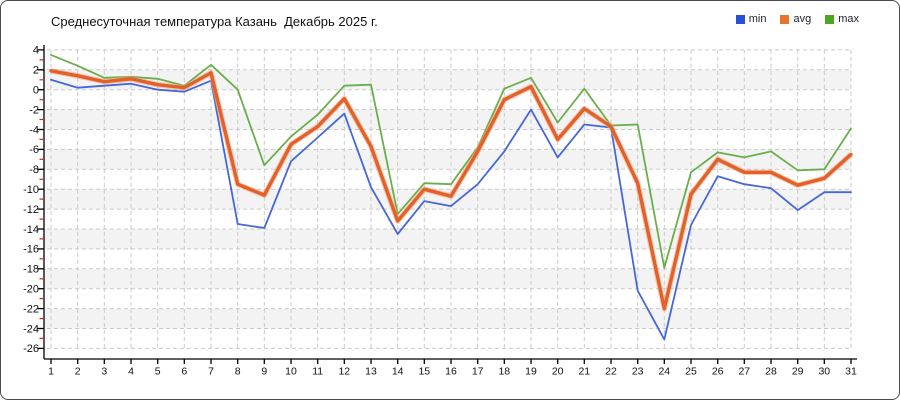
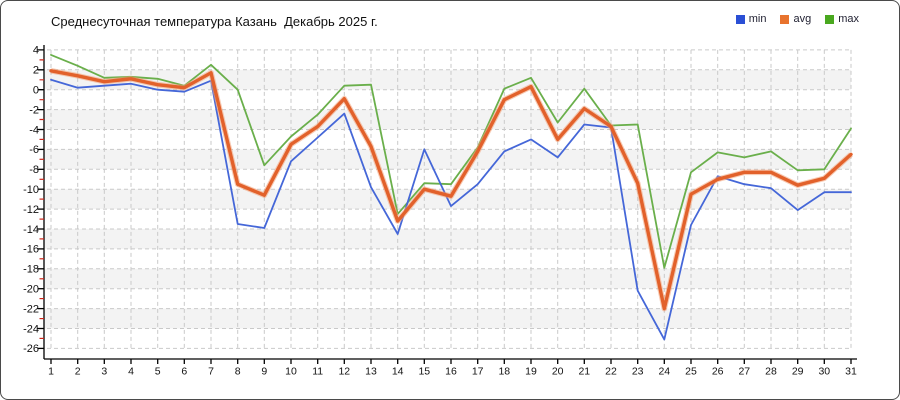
min/15: -11 -> -6
min/19: -2 -> -5
avg/26: -7 -> -9
